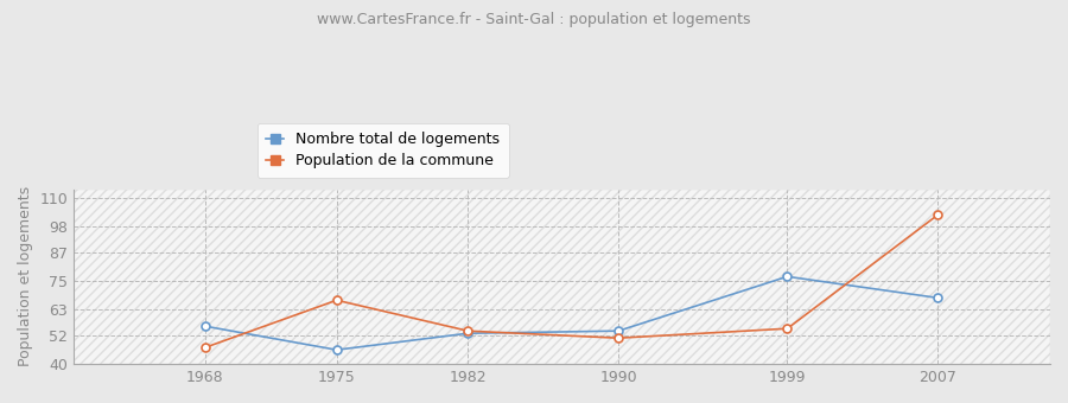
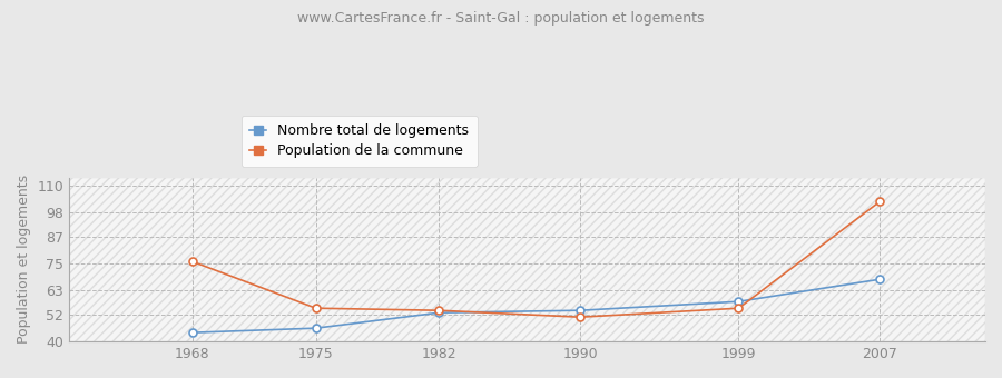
Nombre total de logements/1968: 56 -> 44
Population de la commune/1968: 47 -> 76
Population de la commune/1975: 67 -> 55
Nombre total de logements/1999: 77 -> 58
